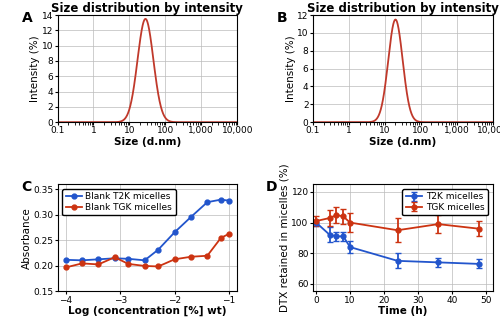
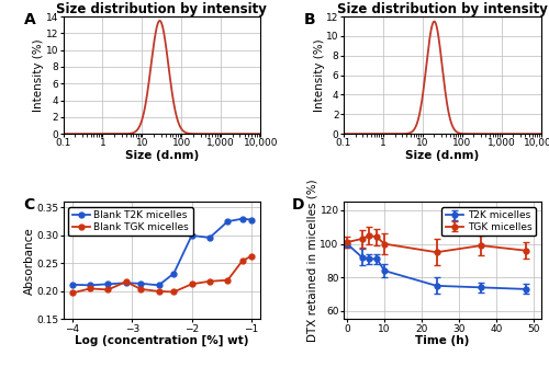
Blank T2K micelles/−2: 0.266 -> 0.300
